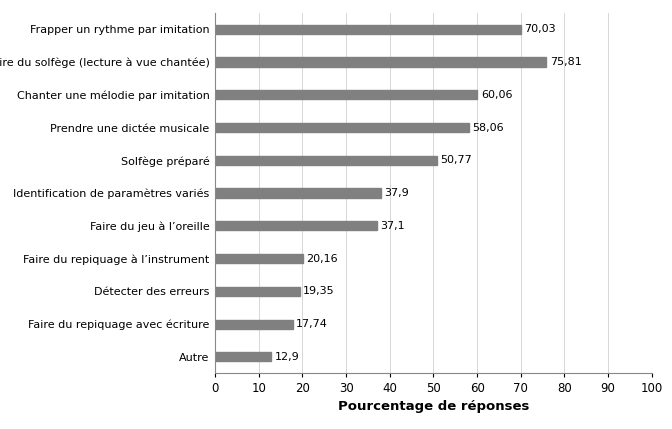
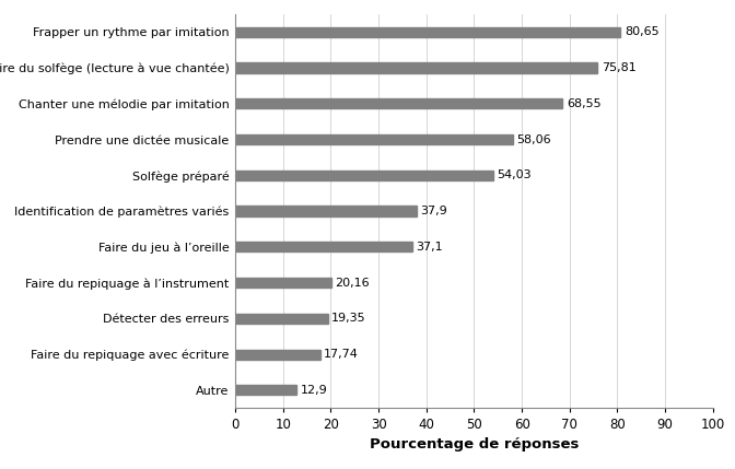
Frapper un rythme par imitation: 70,03 -> 80,65
Chanter une mélodie par imitation: 60,06 -> 68,55
Solfège préparé: 50,77 -> 54,03
